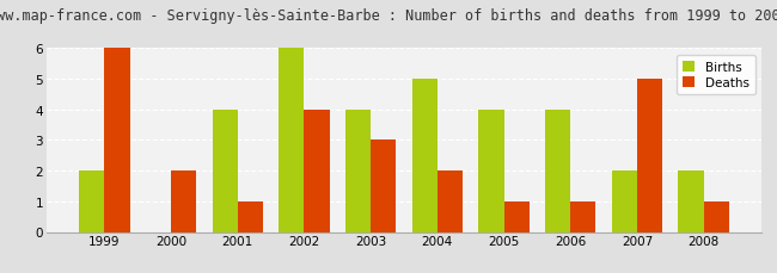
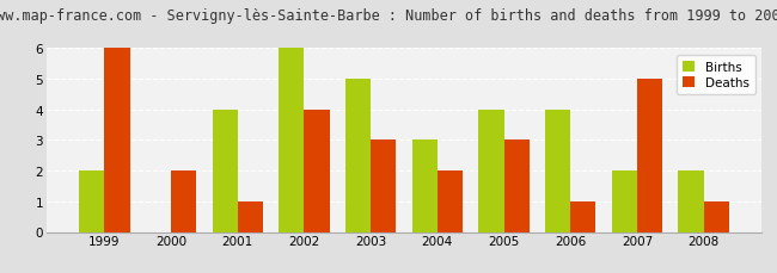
Births/2003: 4 -> 5
Births/2004: 5 -> 3
Deaths/2005: 1 -> 3
